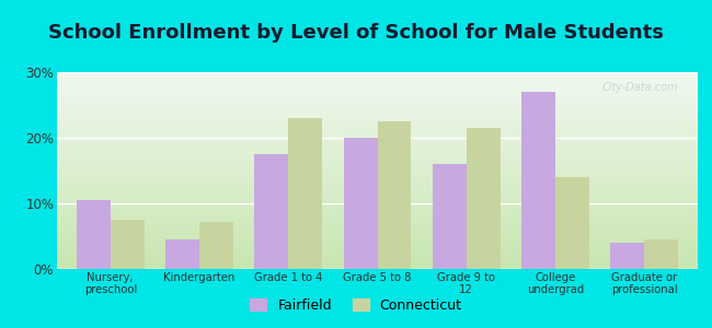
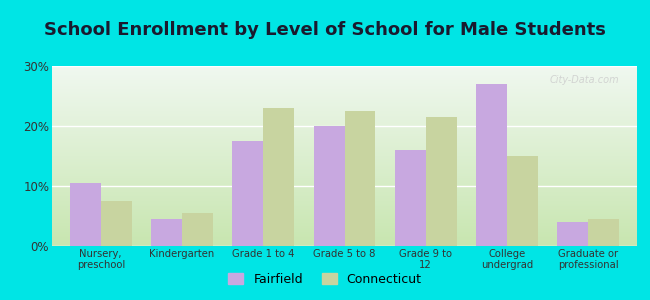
Connecticut/Kindergarten: 7.2% -> 5.5%
Connecticut/College undergrad: 14.0% -> 15.0%
